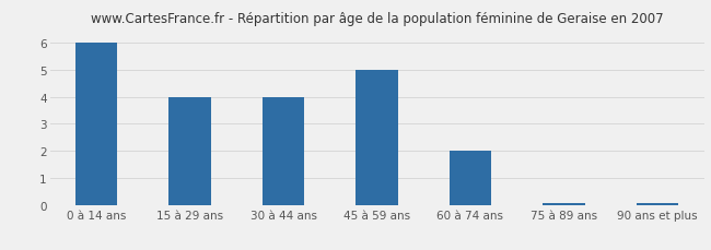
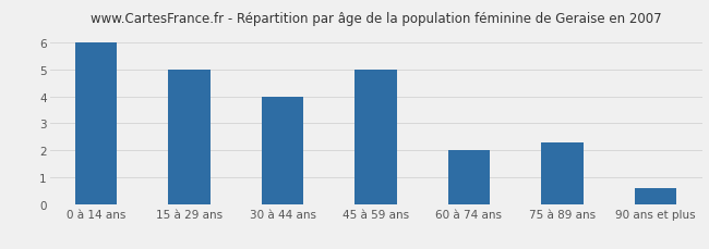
15 à 29 ans: 4.00 -> 5.00
75 à 89 ans: 0.07 -> 2.30
90 ans et plus: 0.07 -> 0.60
